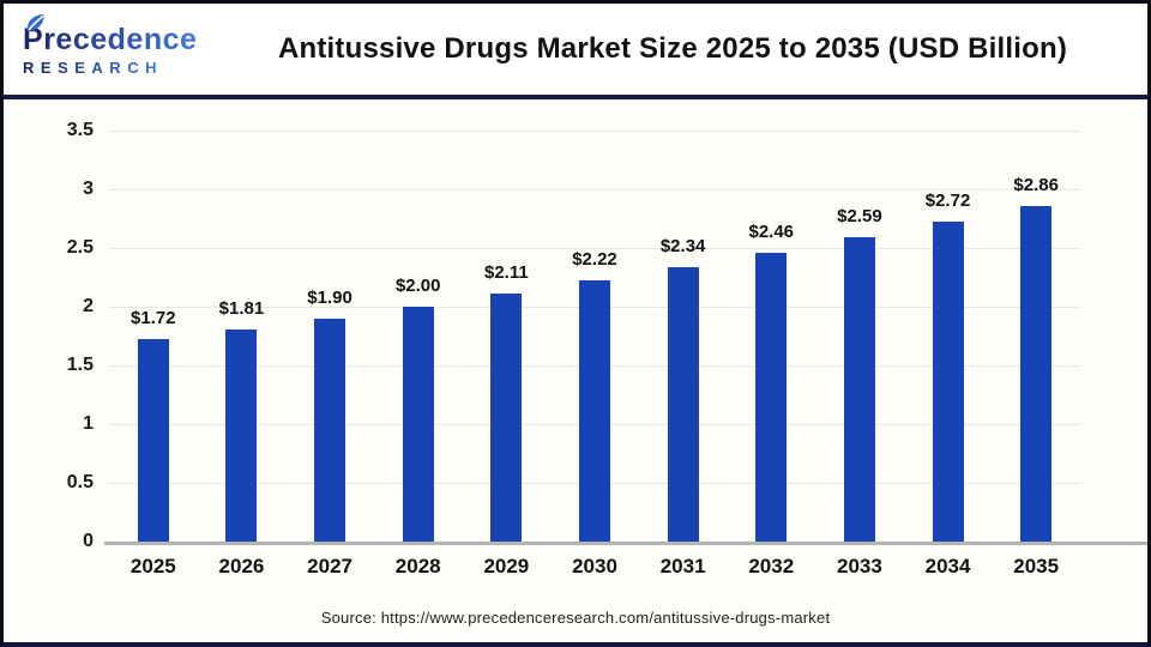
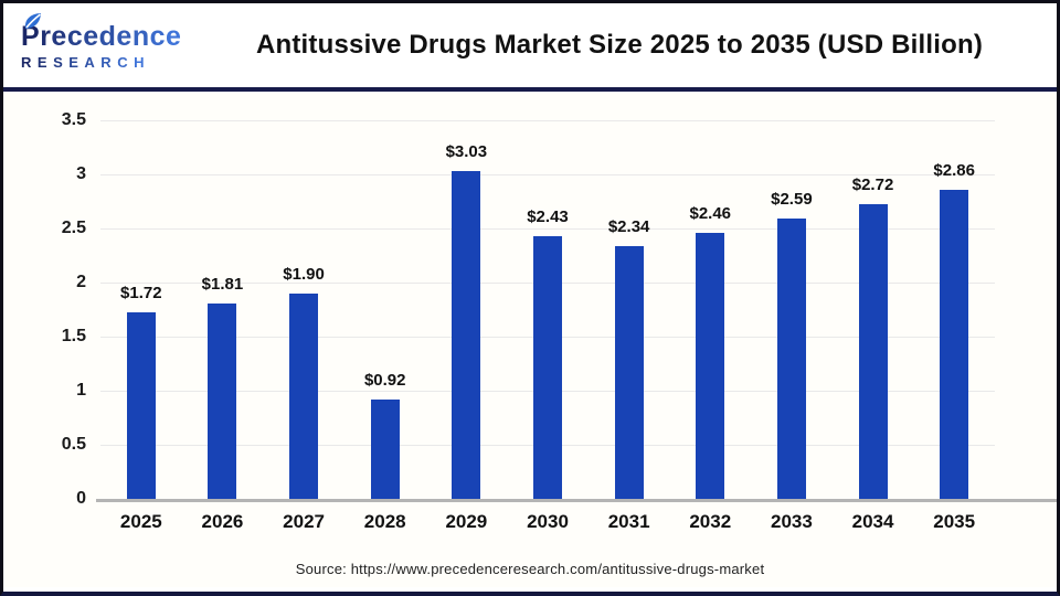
2028: $2.00 -> $0.92
2029: $2.11 -> $3.03
2030: $2.22 -> $2.43
